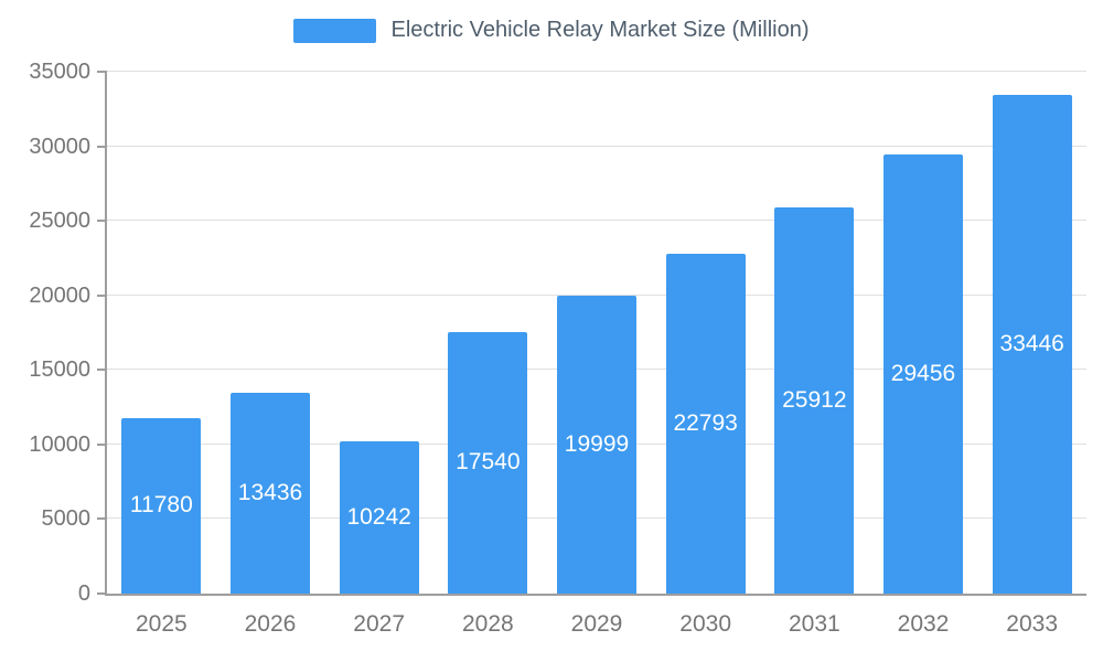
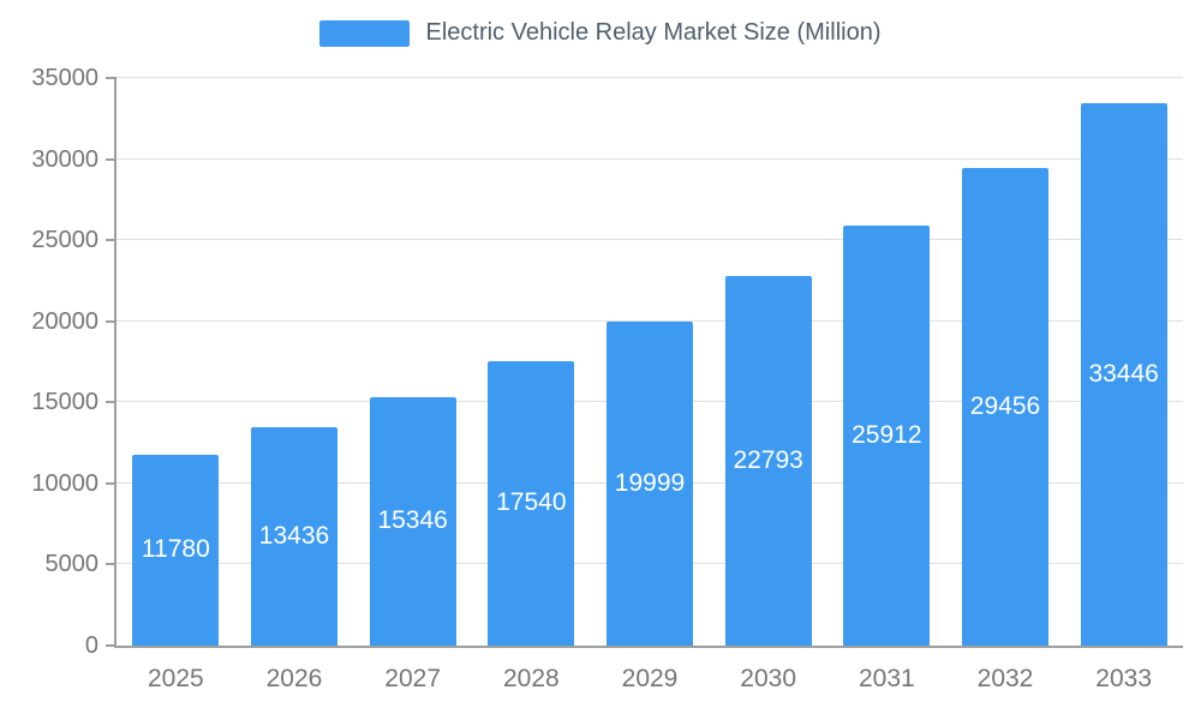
2027: 10242 -> 15346
